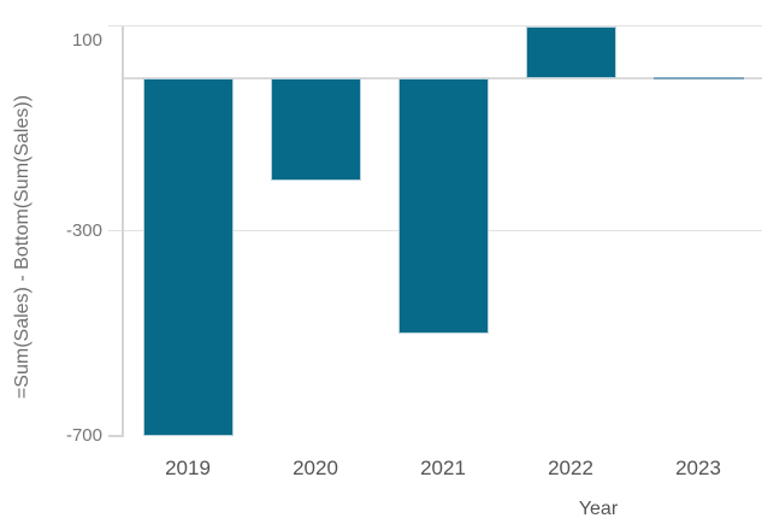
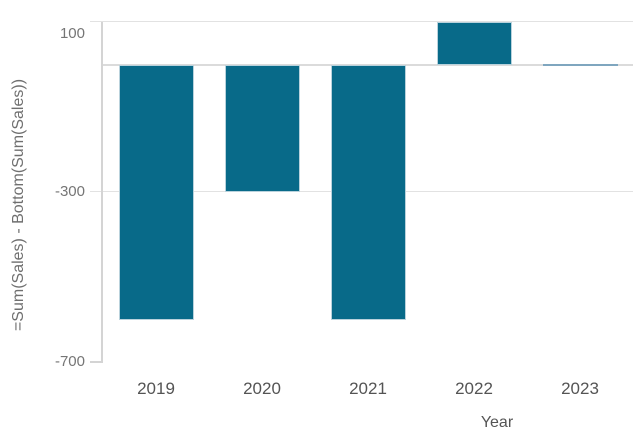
2019: -700 -> -600
2020: -200 -> -300
2021: -500 -> -600
